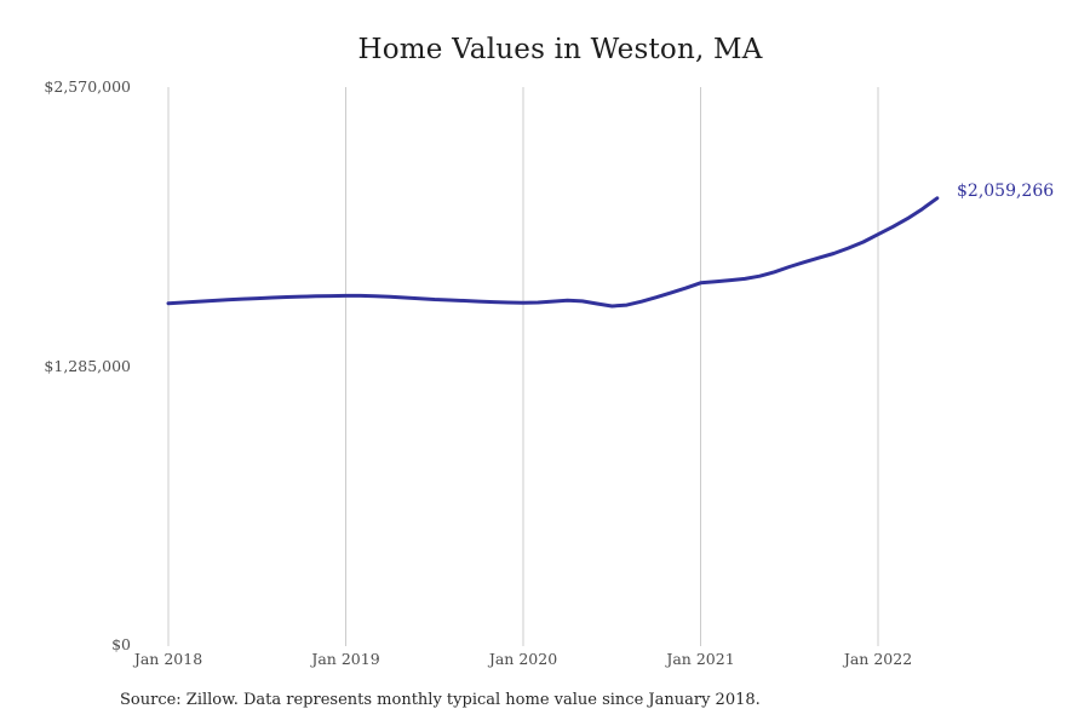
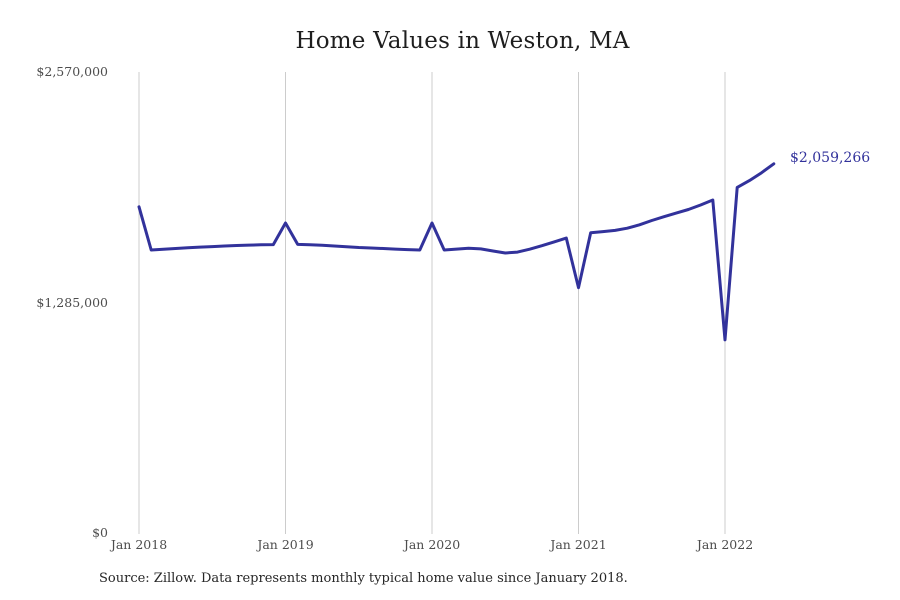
Jan 2018: $1580000 -> $1820000
Jan 2019: $1610000 -> $1730000
Jan 2020: $1580000 -> $1730000
Jan 2021: $1670000 -> $1370000
Jan 2022: $1890000 -> $1080000
